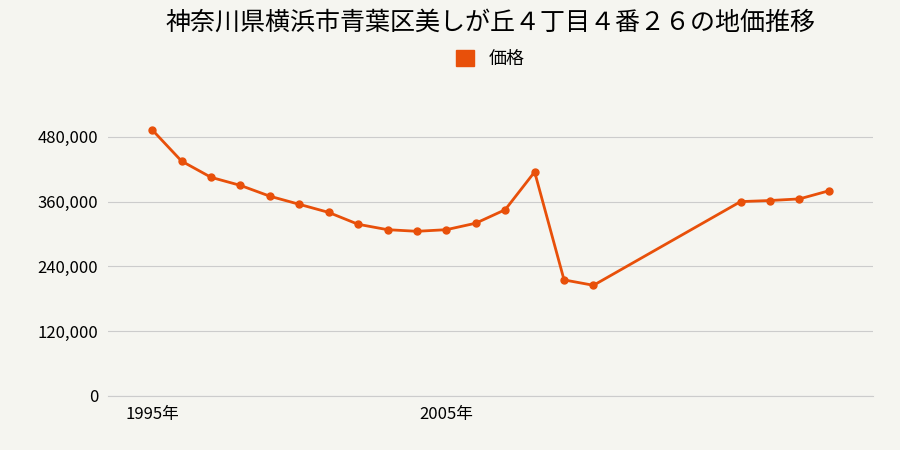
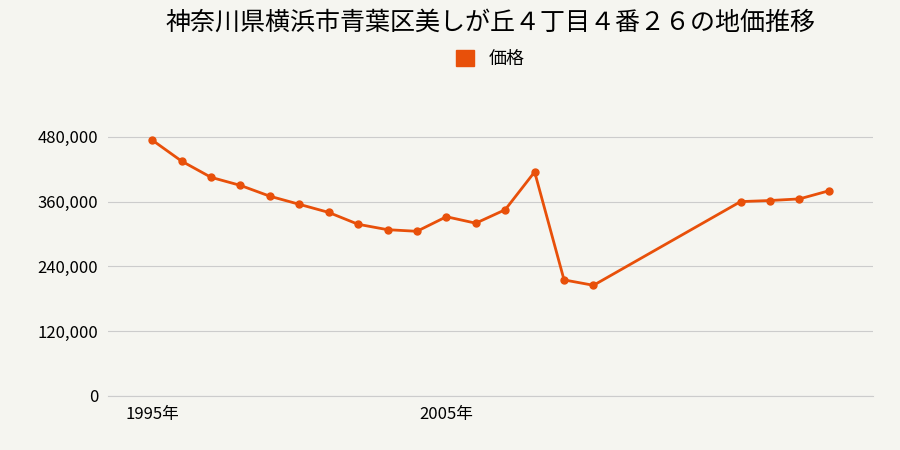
1995年: 493,000 -> 474,000
2005年: 308,000 -> 332,000
